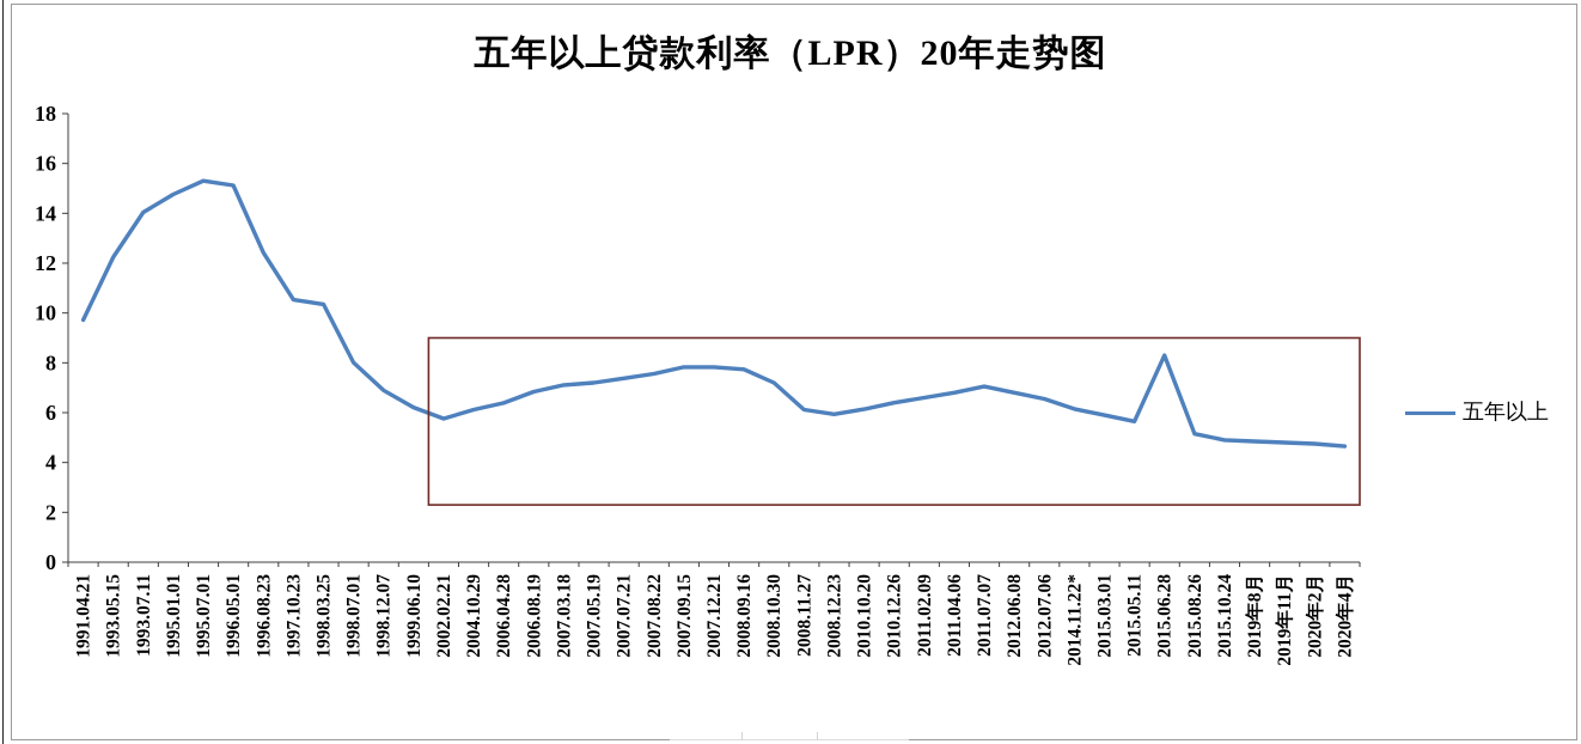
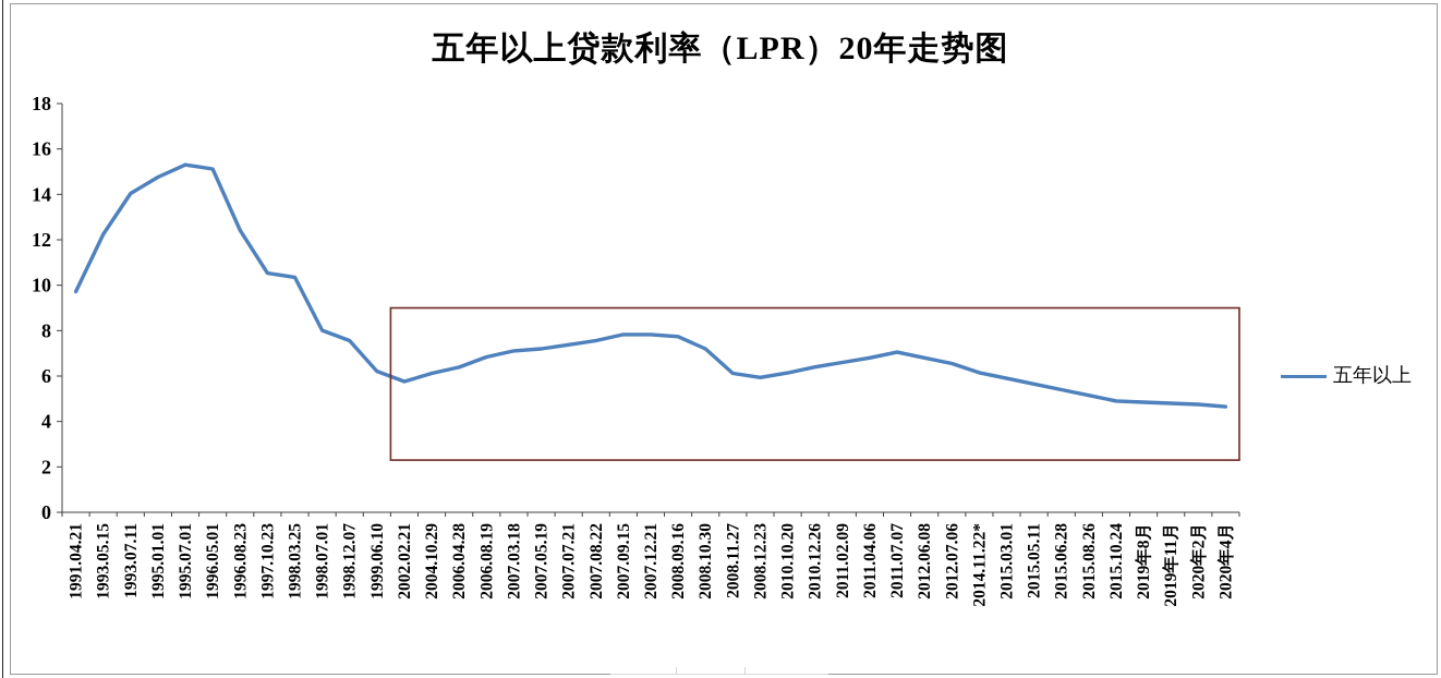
1998.12.07: 6.9 -> 7.6
2015.06.28: 8.3 -> 5.4
